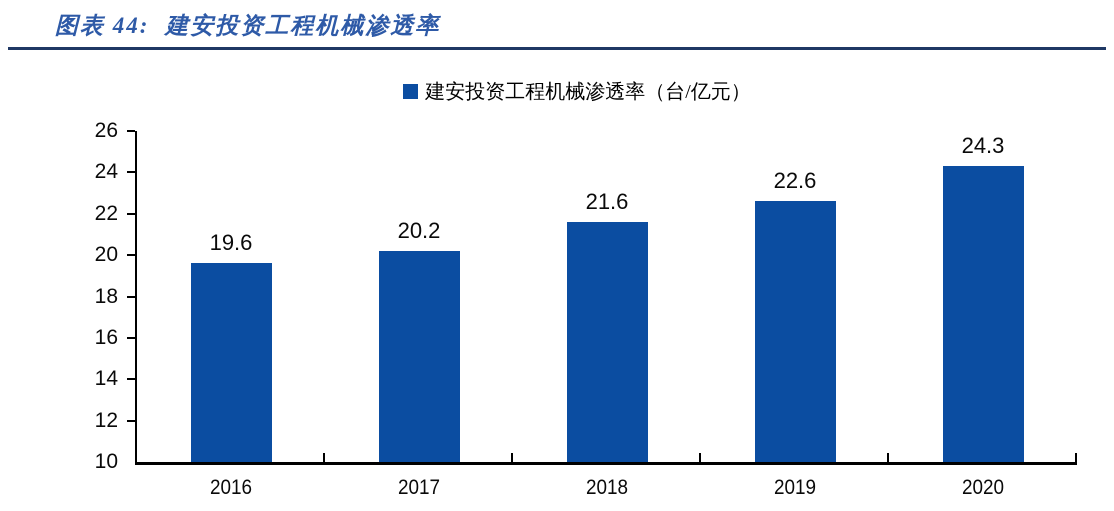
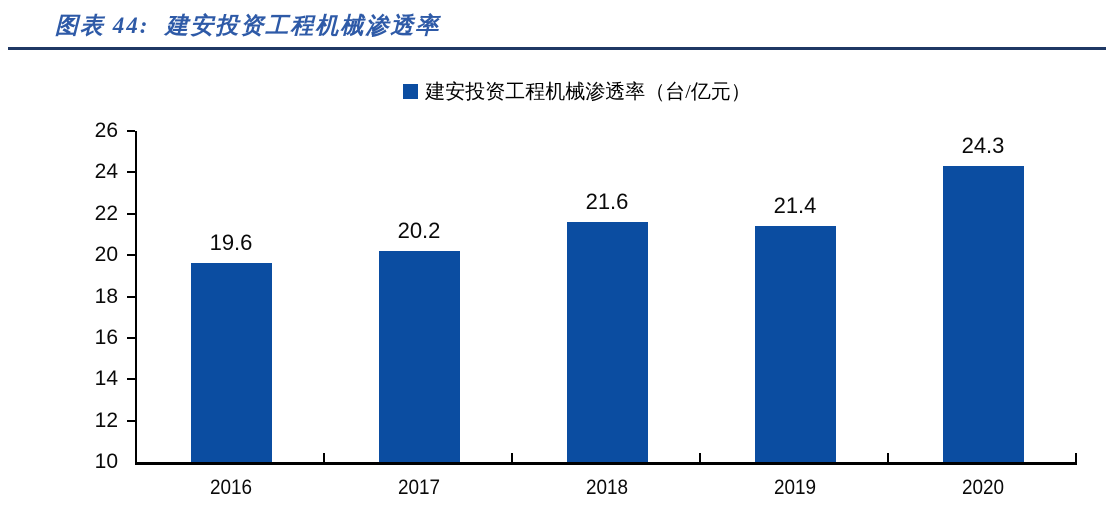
2019: 22.6 -> 21.4
